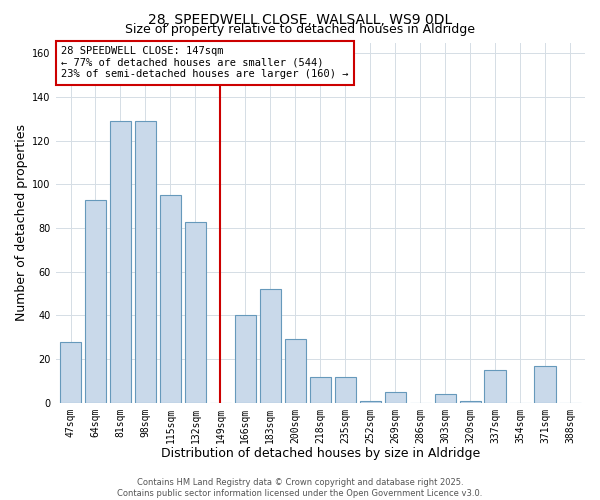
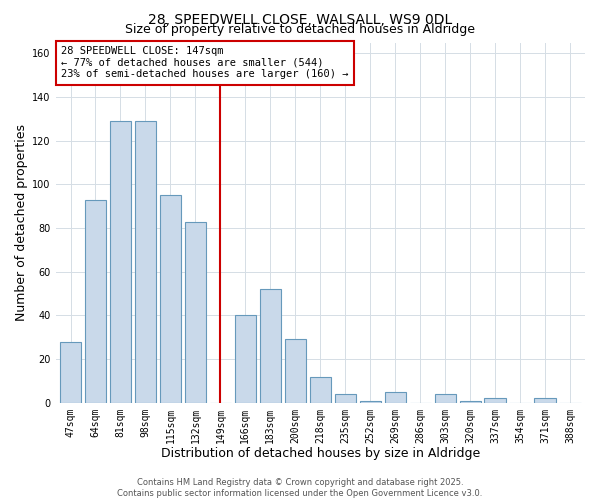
235sqm: 12 -> 4
337sqm: 15 -> 2
371sqm: 17 -> 2
